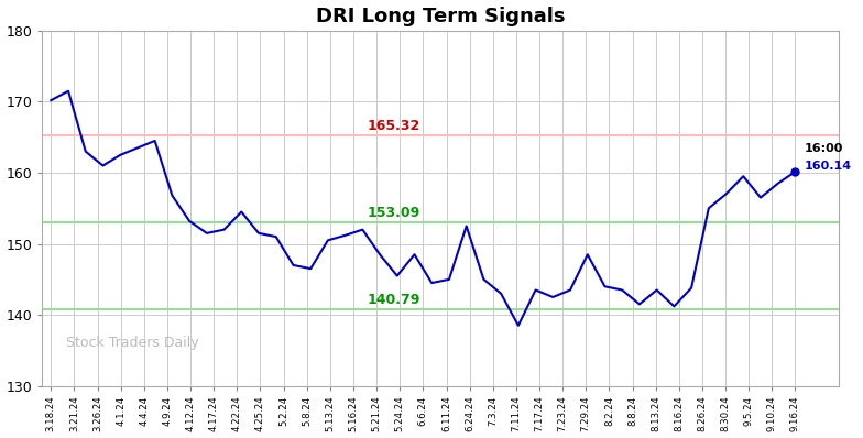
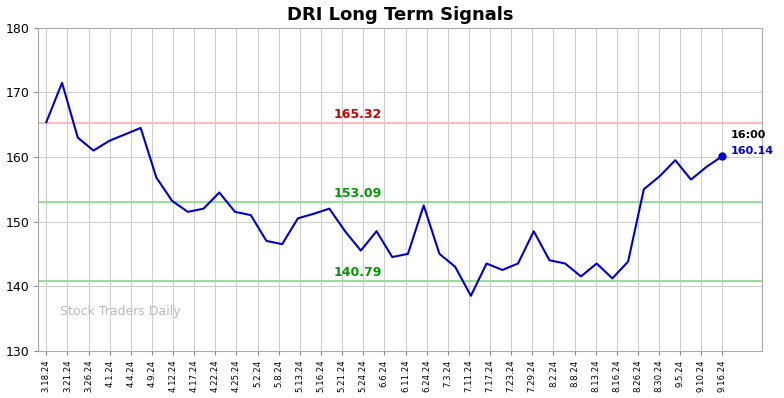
3.18.24: 170.2 -> 165.4
